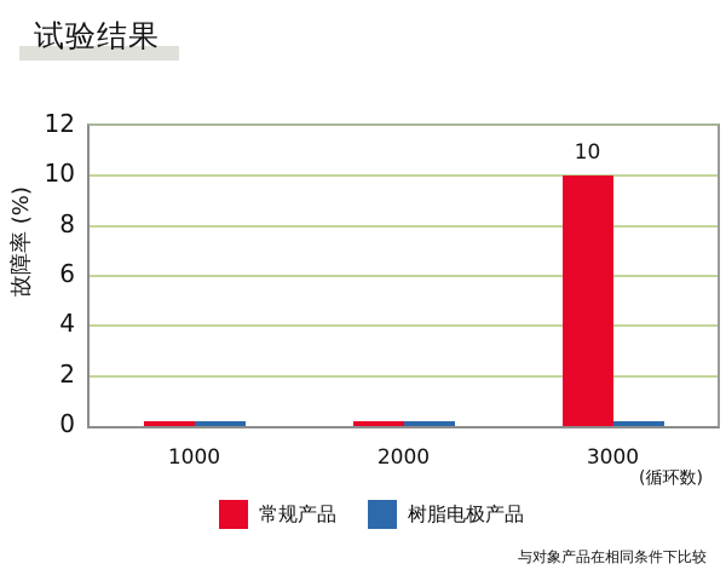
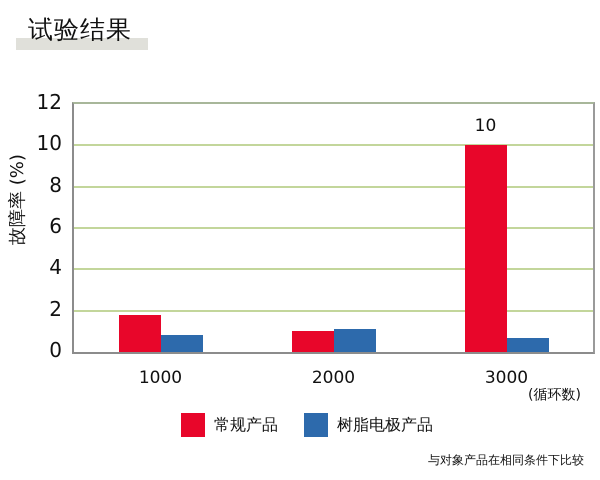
常规产品/1000: 0.2 -> 1.8
树脂电极产品/1000: 0.2 -> 0.8
常规产品/2000: 0.2 -> 1.0
树脂电极产品/2000: 0.2 -> 1.1
树脂电极产品/3000: 0.2 -> 0.7
